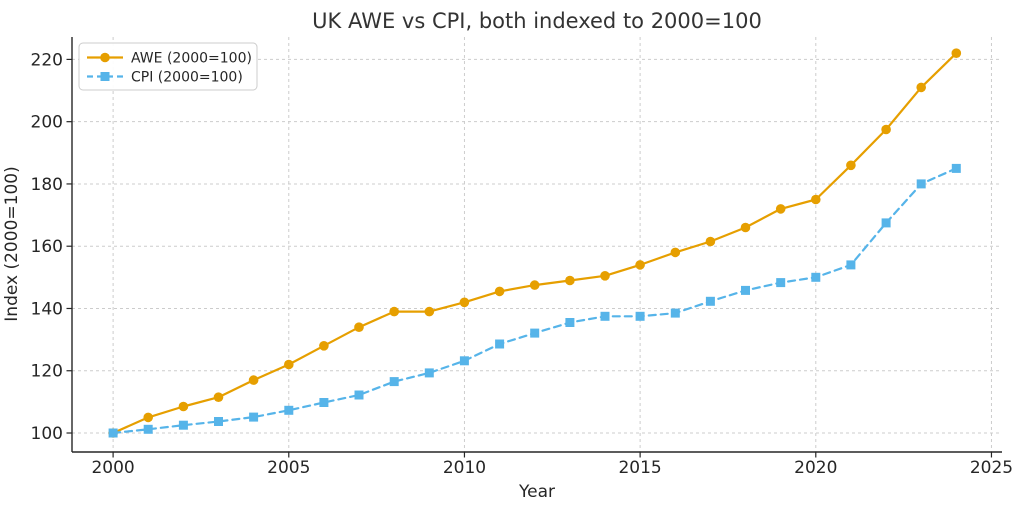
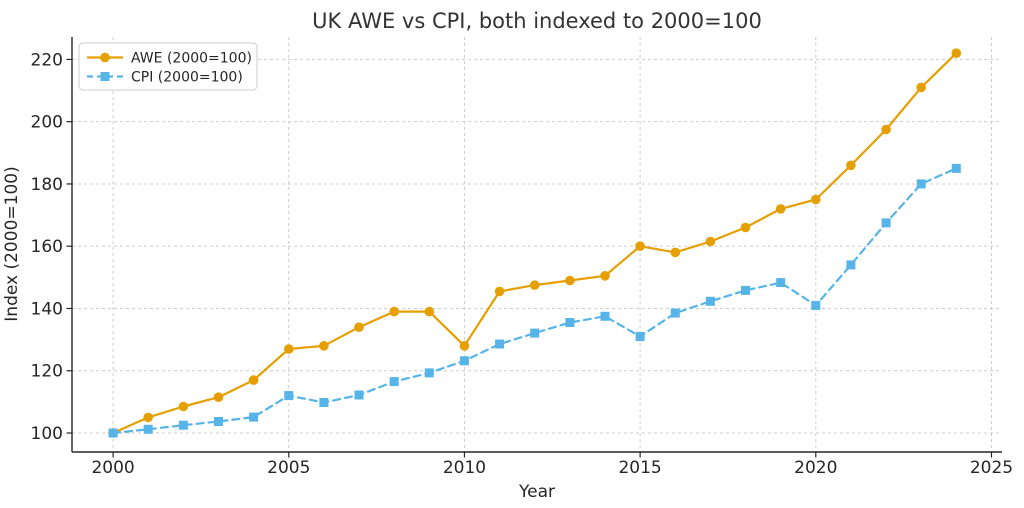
AWE (2000=100)/2005: 122 -> 127
CPI (2000=100)/2005: 107 -> 112
AWE (2000=100)/2010: 142 -> 128
AWE (2000=100)/2015: 154 -> 160
CPI (2000=100)/2015: 138 -> 131
CPI (2000=100)/2020: 150 -> 141
